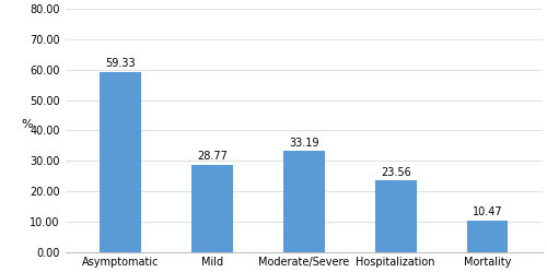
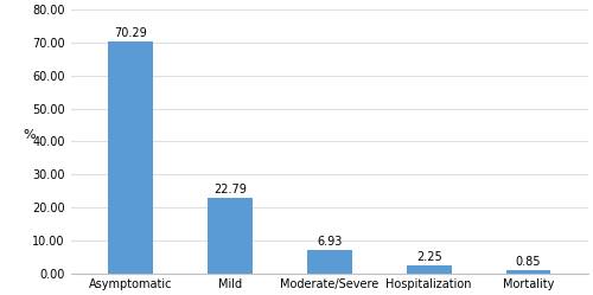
Asymptomatic: 59.33 -> 70.29
Mild: 28.77 -> 22.79
Moderate/Severe: 33.19 -> 6.93
Hospitalization: 23.56 -> 2.25
Mortality: 10.47 -> 0.85
